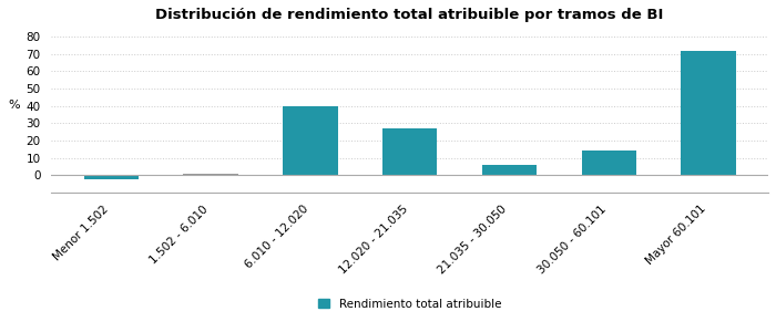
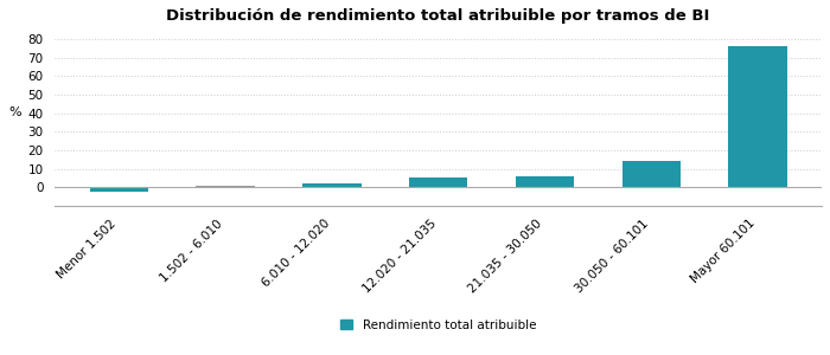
6.010 - 12.020: 40 -> 2
12.020 - 21.035: 27 -> 6
Mayor 60.101: 72 -> 76
